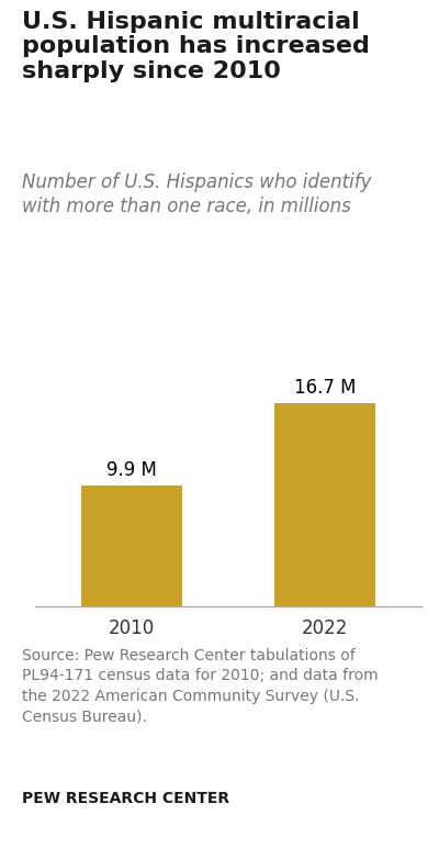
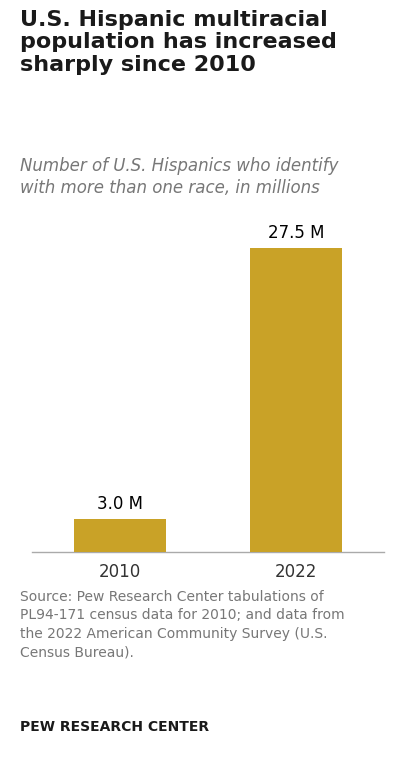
2010: 9.9 -> 3.0
2022: 16.7 -> 27.5
